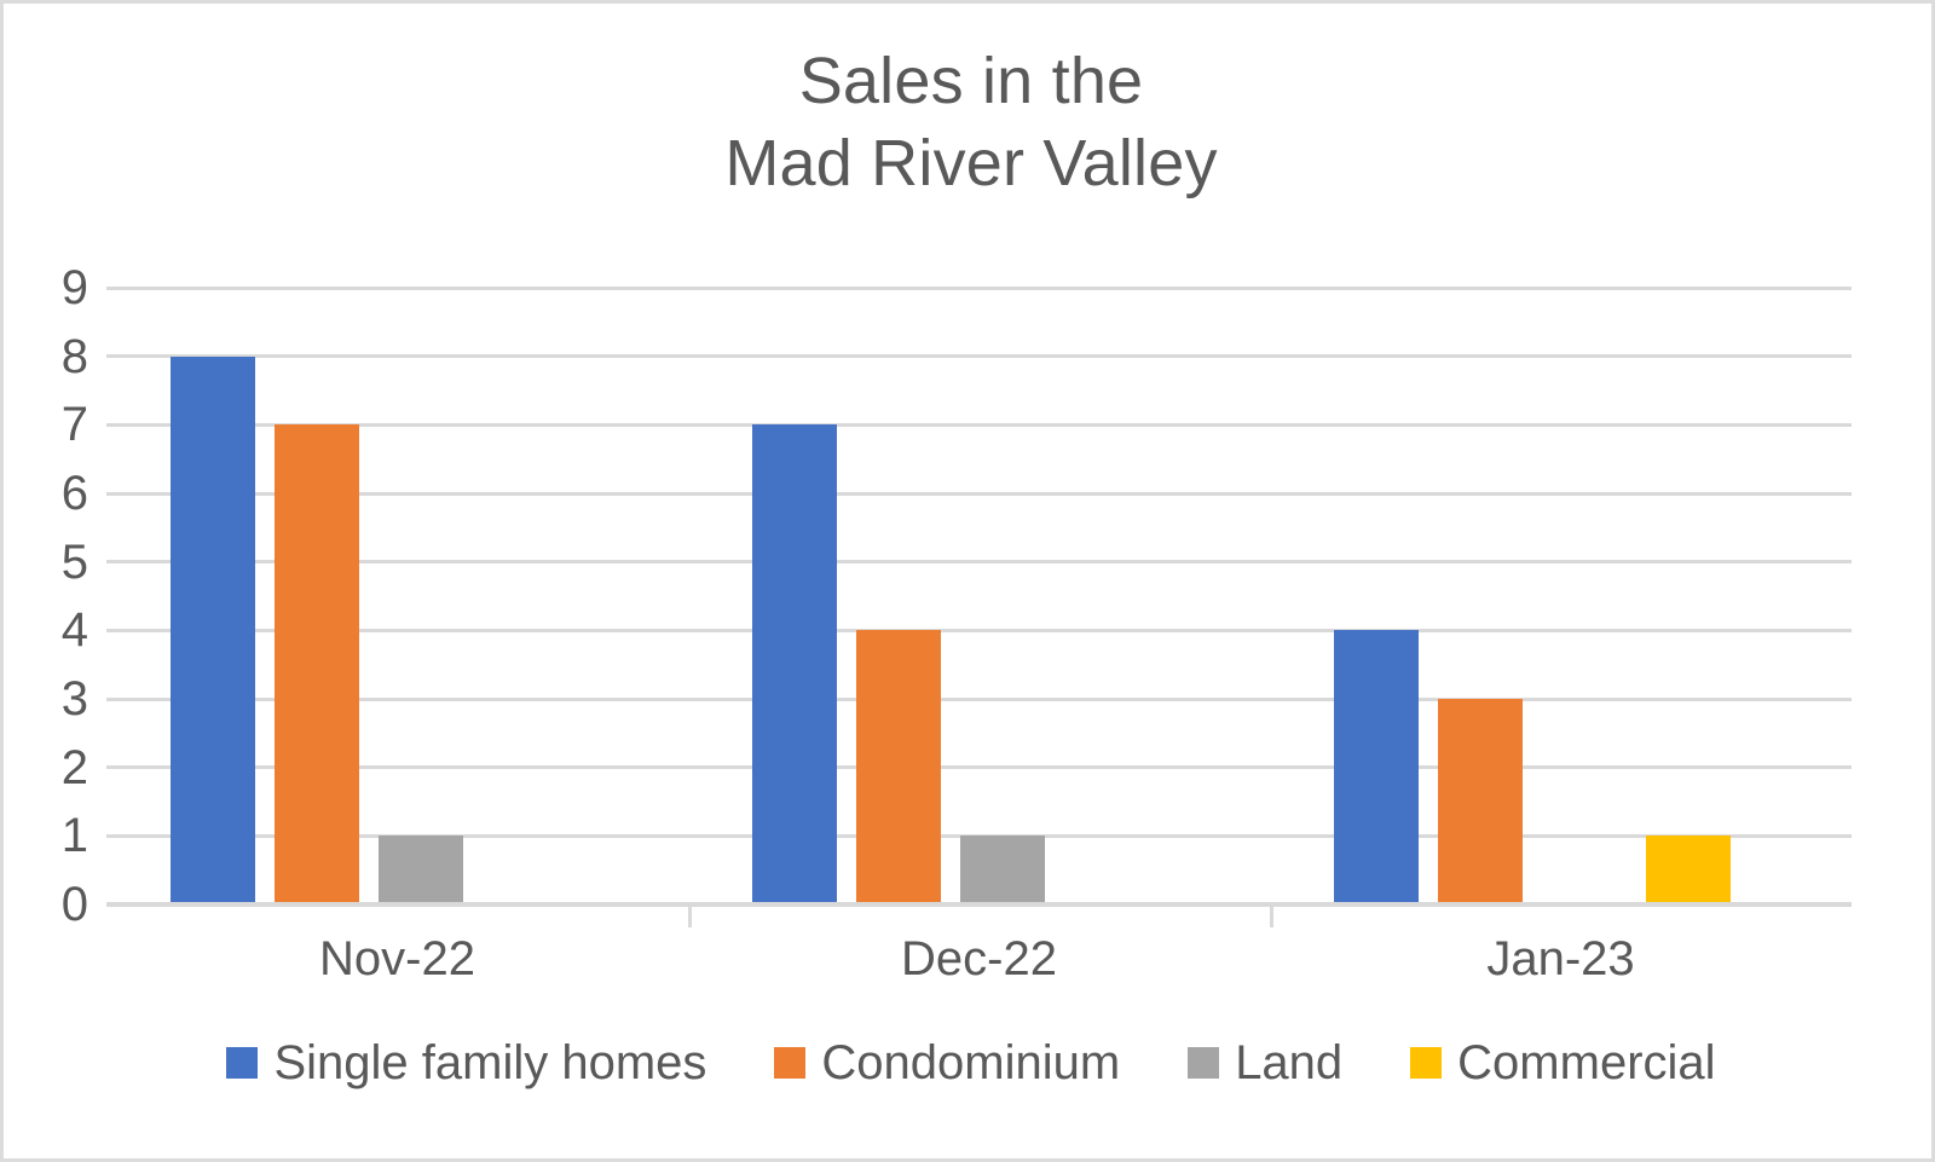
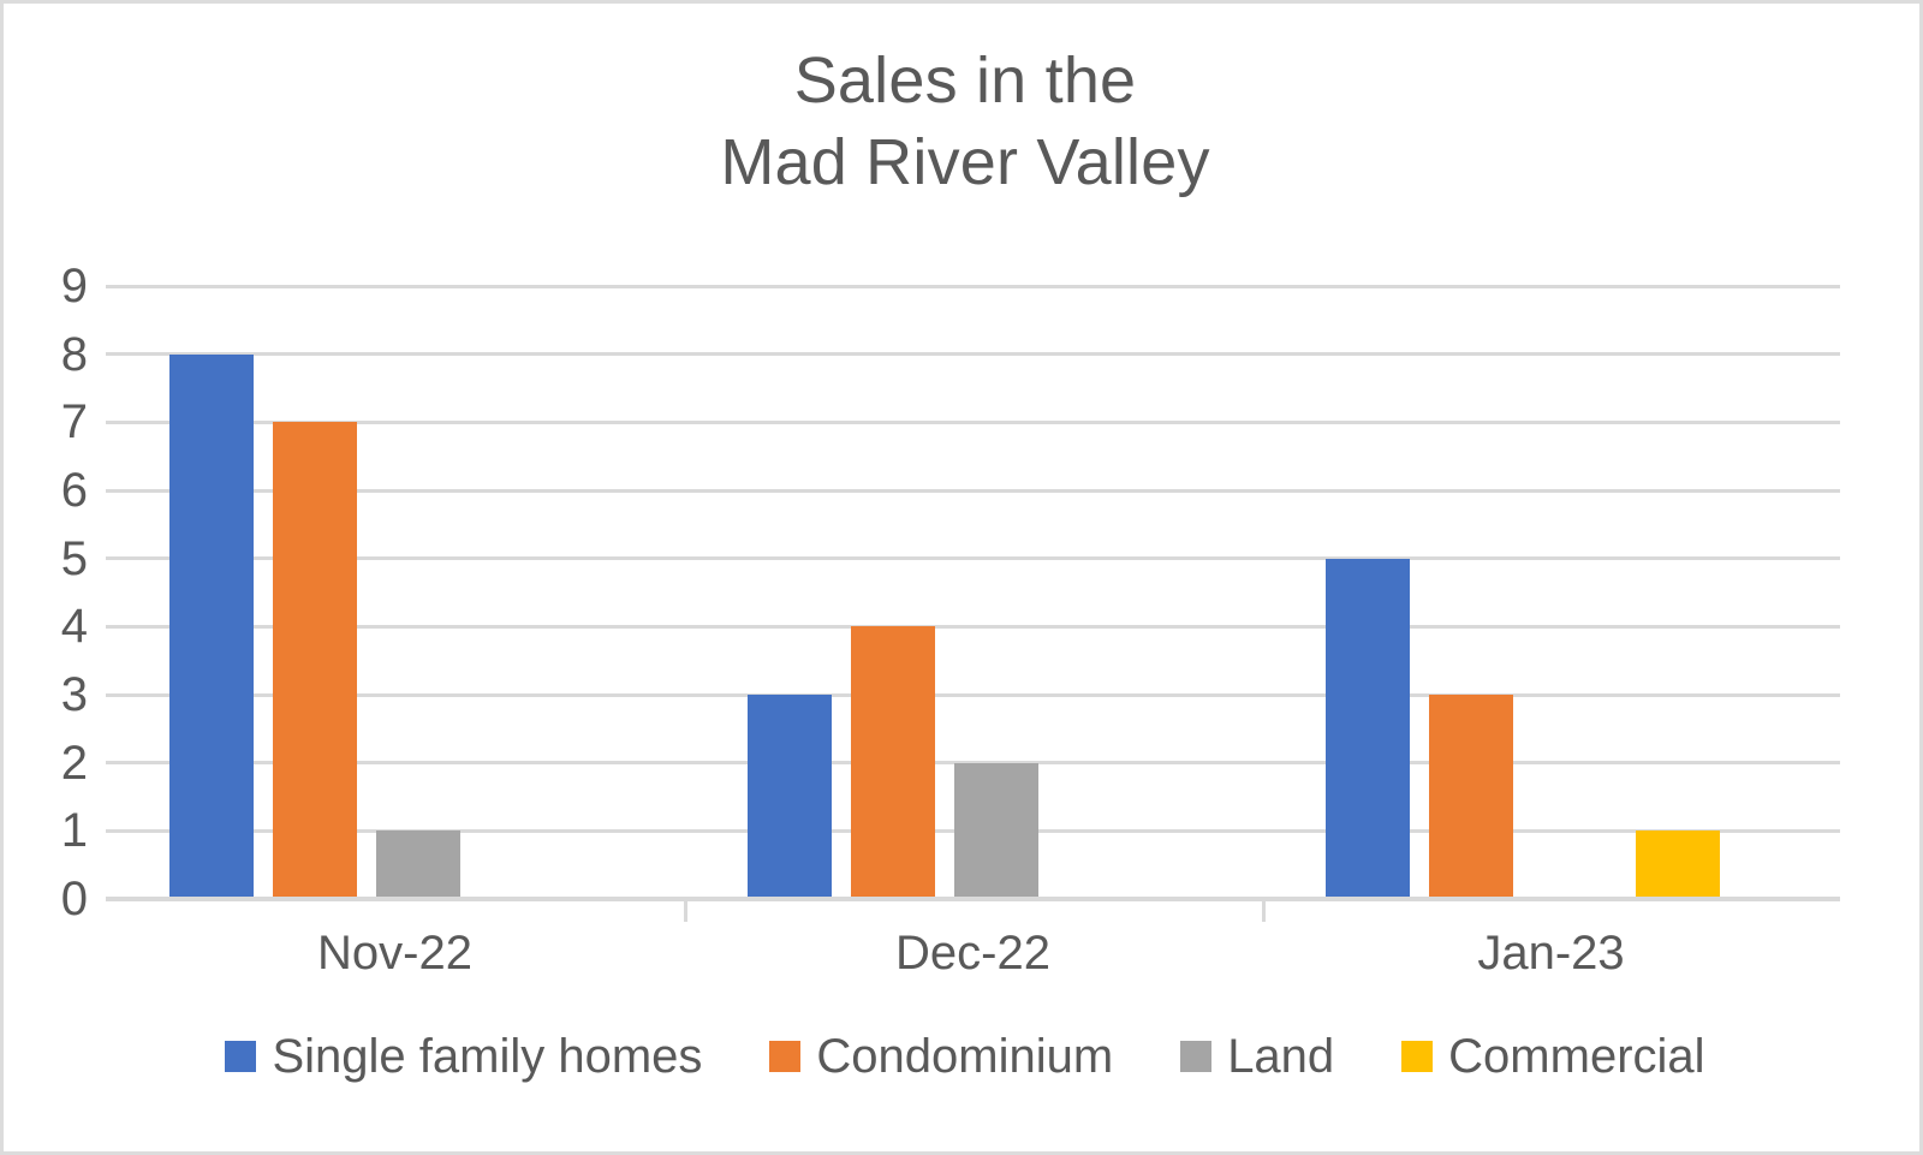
Single family homes/Dec-22: 7 -> 3
Land/Dec-22: 1 -> 2
Single family homes/Jan-23: 4 -> 5
